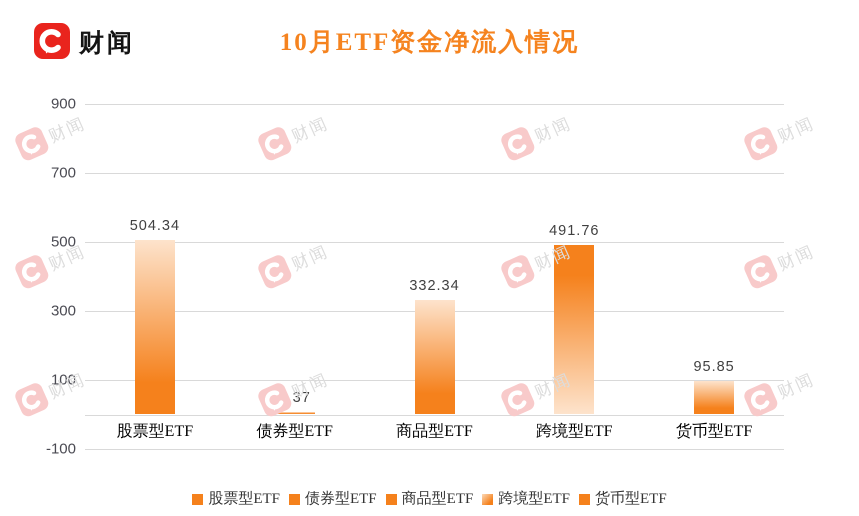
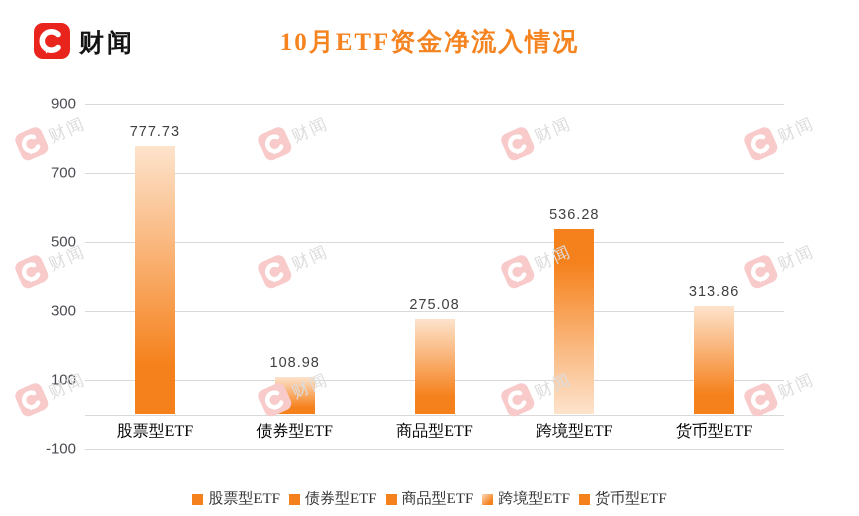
股票型ETF: 504.34 -> 777.73
债券型ETF: 6.37 -> 108.98
商品型ETF: 332.34 -> 275.08
跨境型ETF: 491.76 -> 536.28
货币型ETF: 95.85 -> 313.86
